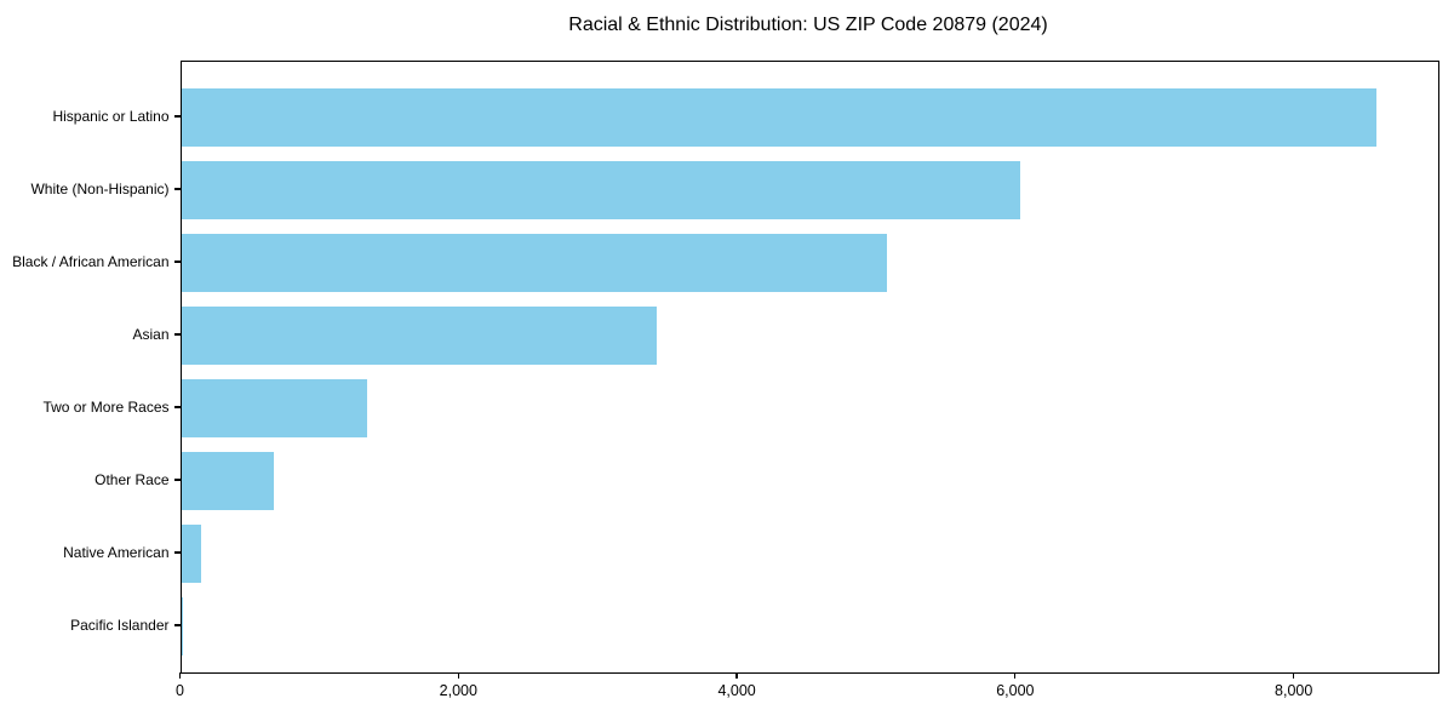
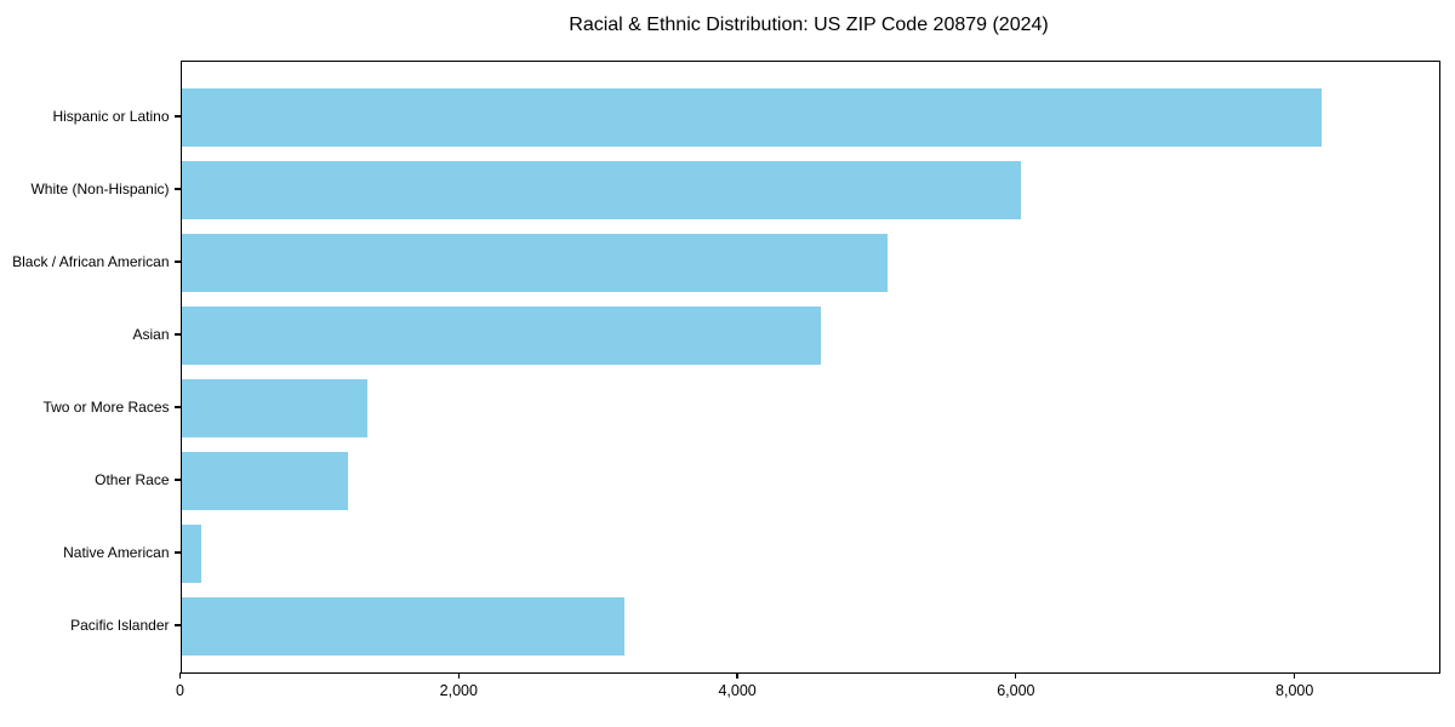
Hispanic or Latino: 8590 -> 8190
Asian: 3420 -> 4590
Other Race: 670 -> 1200
Pacific Islander: 10 -> 3180
